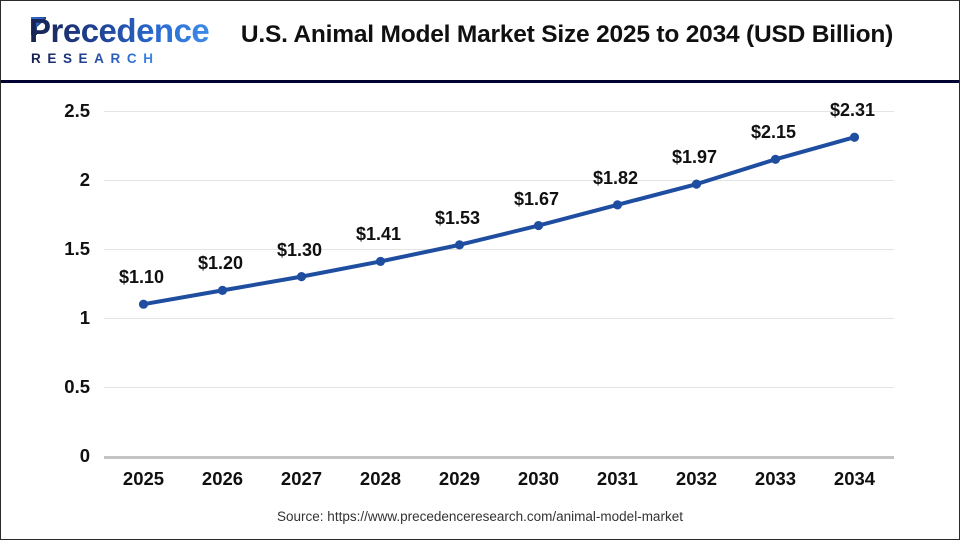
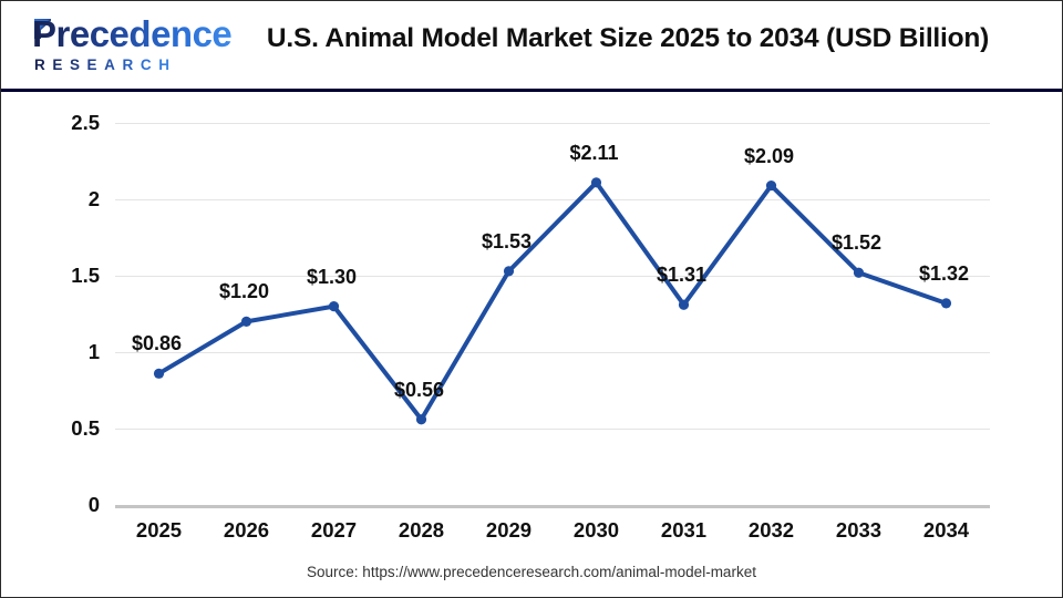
2025: $1.10 -> $0.86
2028: $1.41 -> $0.56
2030: $1.67 -> $2.11
2031: $1.82 -> $1.31
2032: $1.97 -> $2.09
2033: $2.15 -> $1.52
2034: $2.31 -> $1.32
